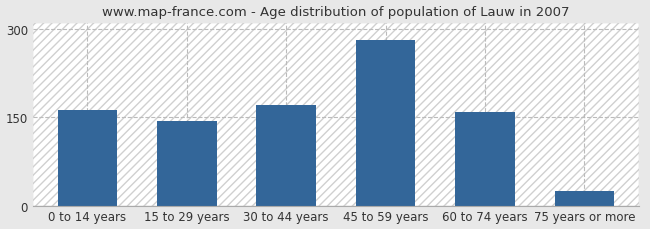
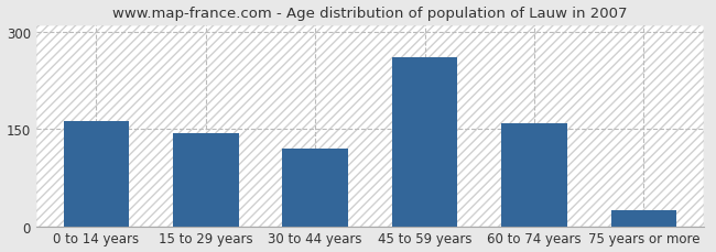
30 to 44 years: 170 -> 120
45 to 59 years: 281 -> 260
